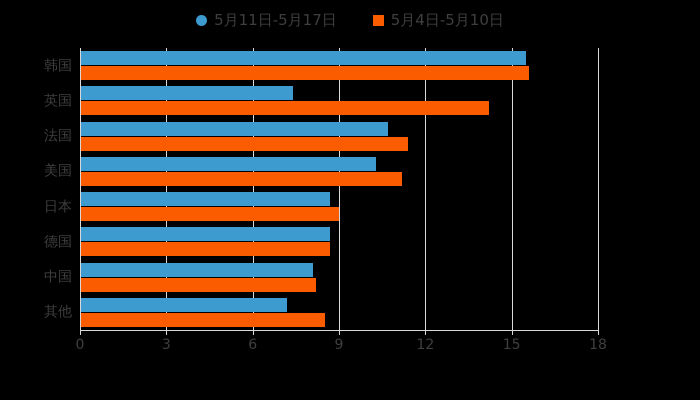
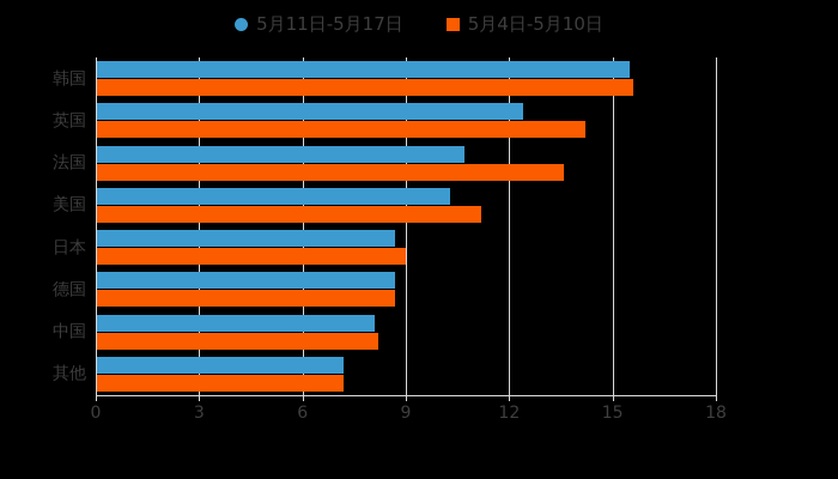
5月11日-5月17日/英国: 7.4 -> 12.4
5月4日-5月10日/法国: 11.4 -> 13.6
5月4日-5月10日/其他: 8.5 -> 7.2
